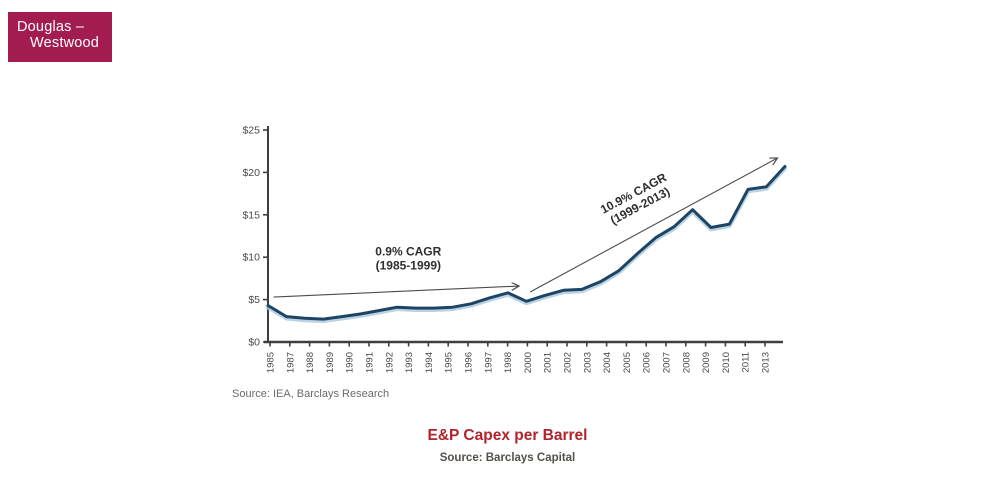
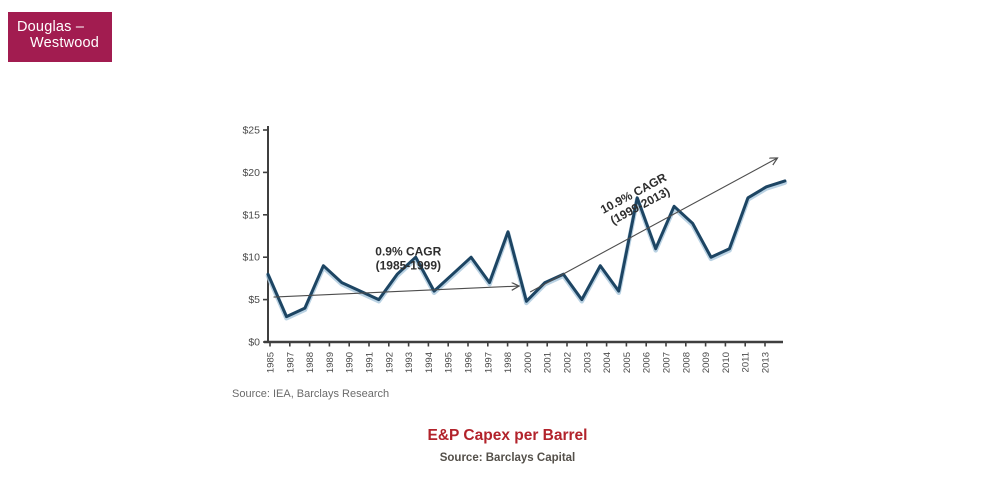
1985: $4 -> $8
1987: $3 -> $4
1988: $3 -> $9
1989: $3 -> $7
1990: $3 -> $6
1991: $4 -> $5
1992: $4 -> $8
1993: $4 -> $10
1994: $4 -> $6
1995: $4 -> $8
1996: $4 -> $10
1997: $5 -> $7
1998: $6 -> $13
2000: $6 -> $7
2001: $6 -> $8
2002: $6 -> $5
2003: $7 -> $9
2004: $8 -> $6
2005: $10 -> $17
2006: $12 -> $11
2007: $14 -> $16
2008: $16 -> $14
2009: $14 -> $10
2010: $14 -> $11
2011: $18 -> $17
2013: $21 -> $19
